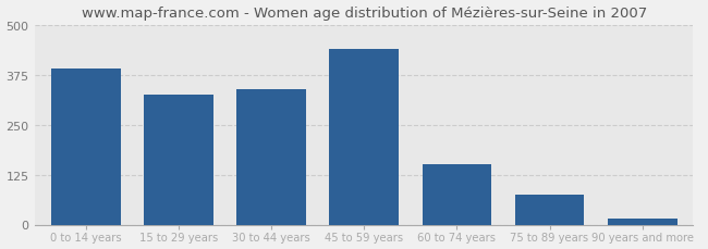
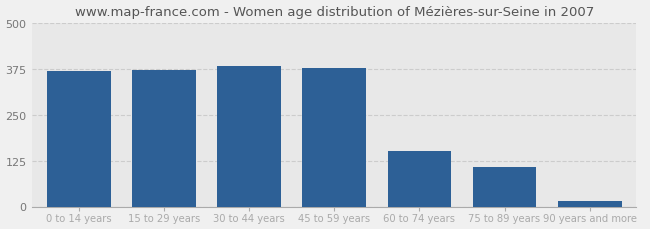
0 to 14 years: 390 -> 370
15 to 29 years: 325 -> 373
30 to 44 years: 340 -> 383
45 to 59 years: 440 -> 377
75 to 89 years: 75 -> 107
